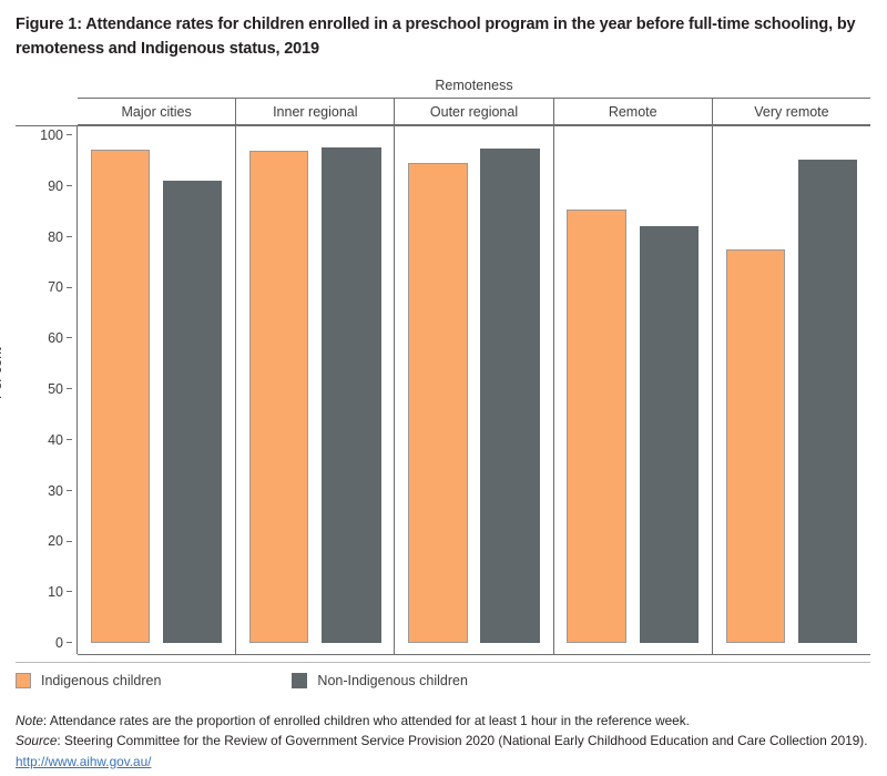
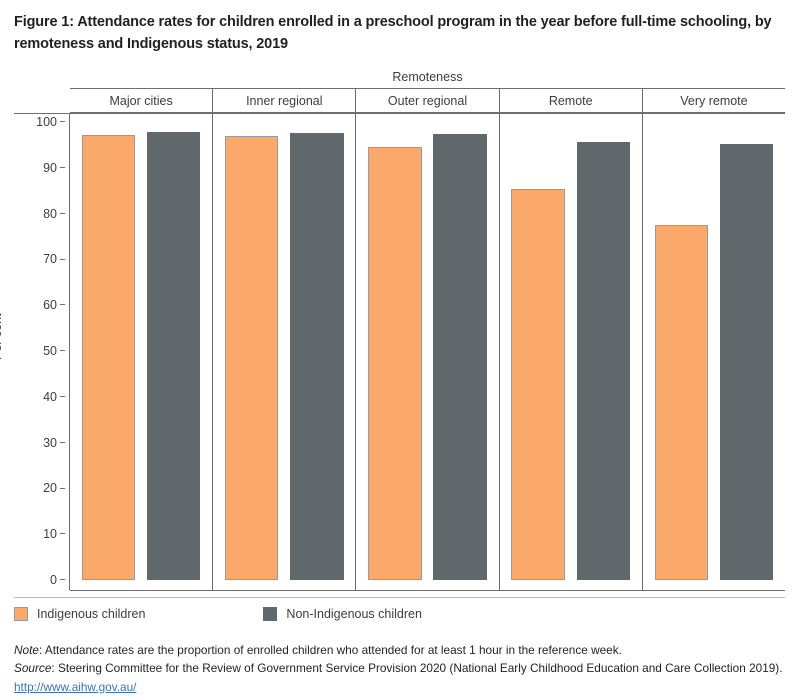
Non-Indigenous children/Major cities: 91 -> 98
Non-Indigenous children/Remote: 82 -> 96
